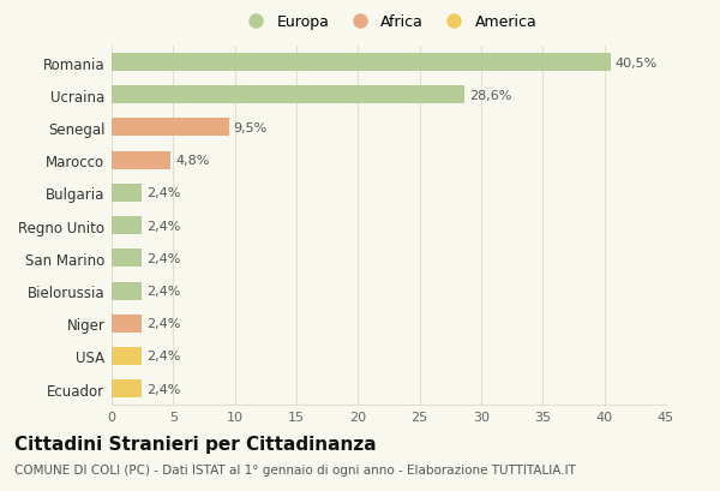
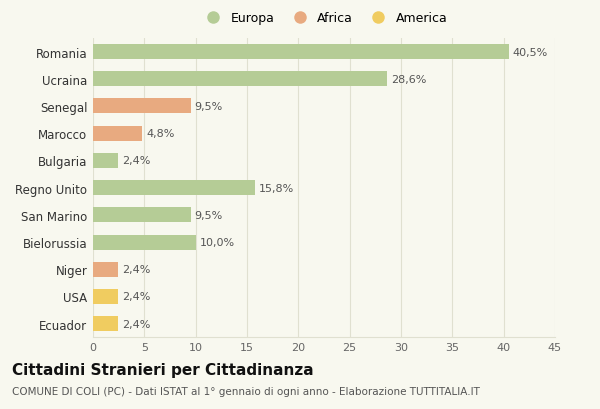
Regno Unito: 2,4% -> 15,8%
San Marino: 2,4% -> 9,5%
Bielorussia: 2,4% -> 10,0%
